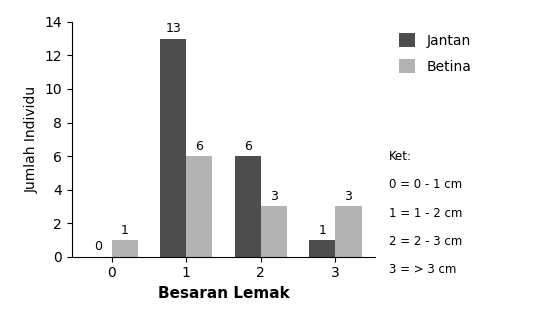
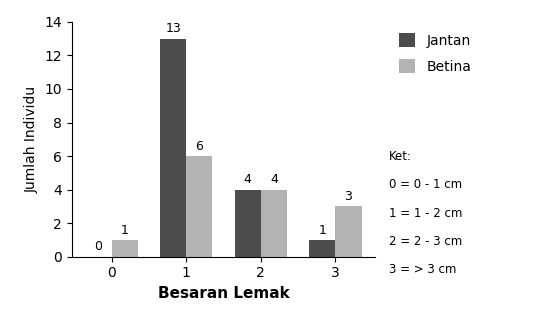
Jantan/2: 6 -> 4
Betina/2: 3 -> 4
